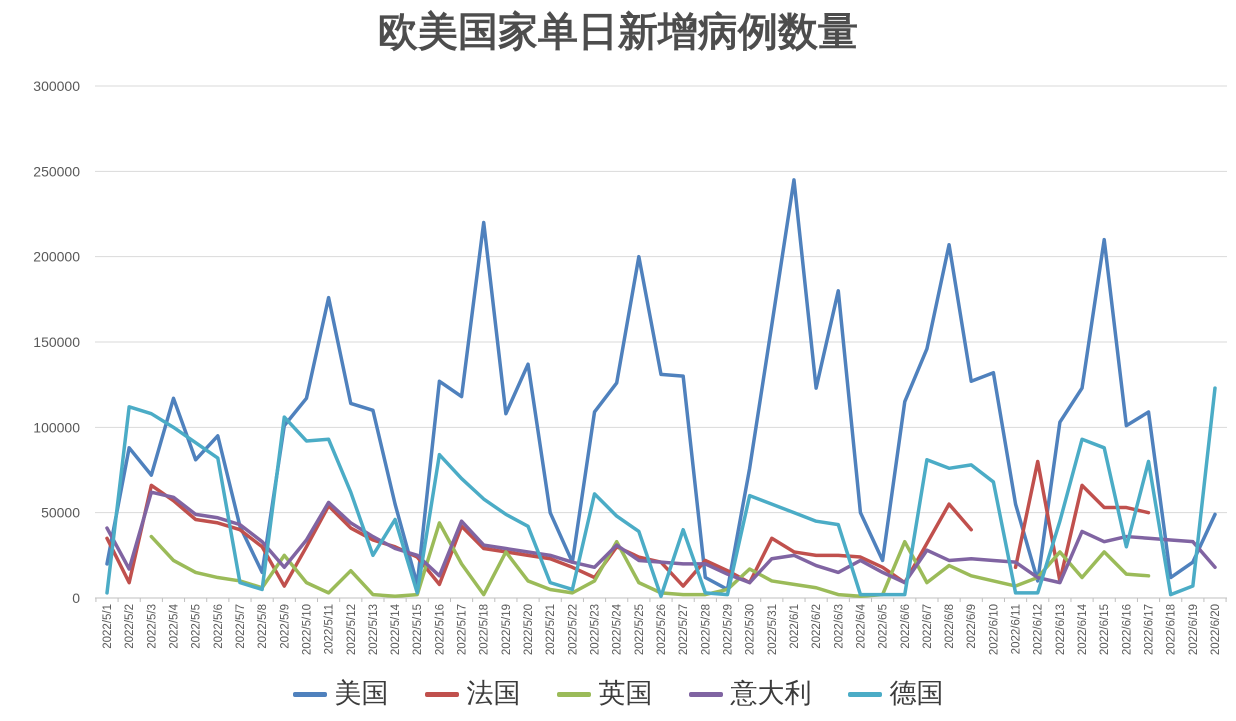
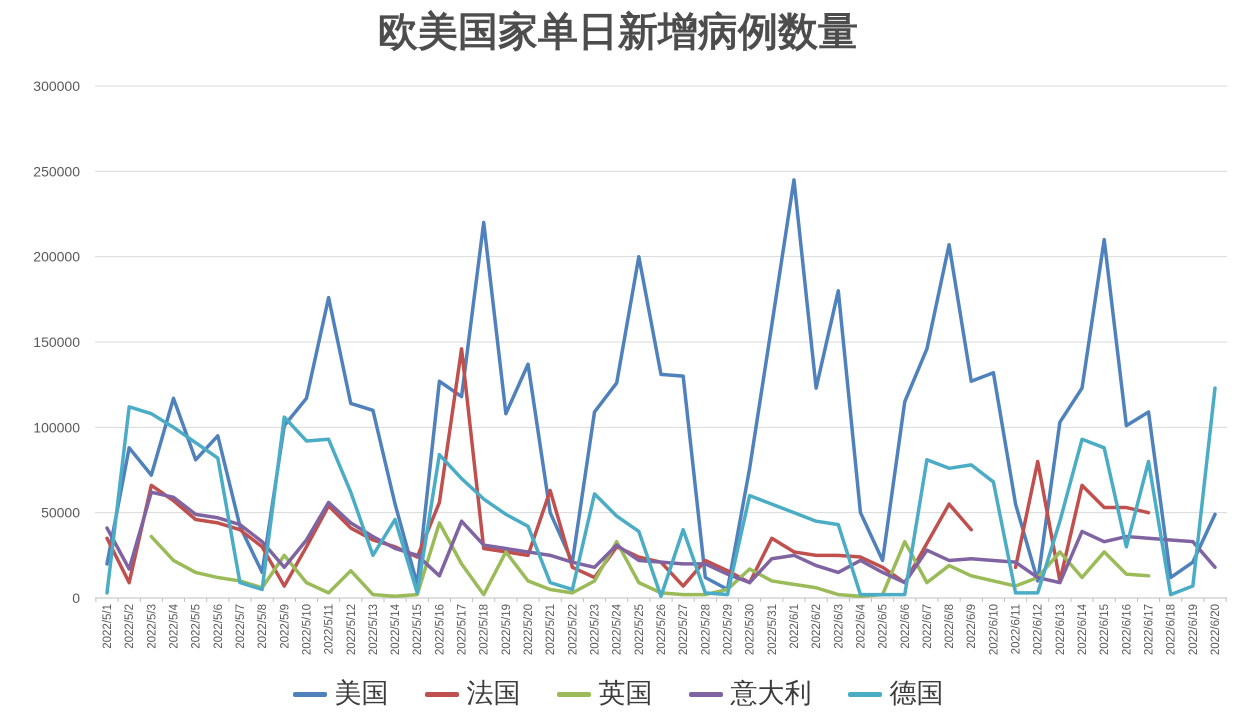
法国/2022/5/16: 8000 -> 56000
法国/2022/5/17: 42000 -> 146000
法国/2022/5/21: 23000 -> 63000
